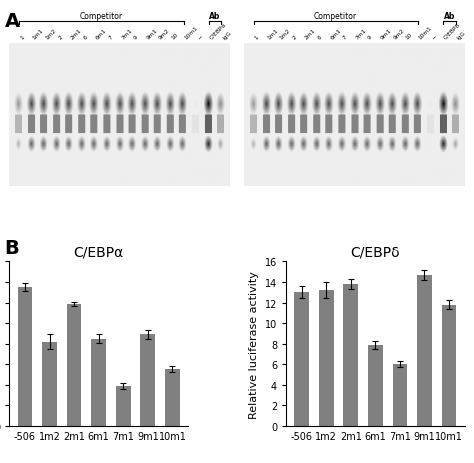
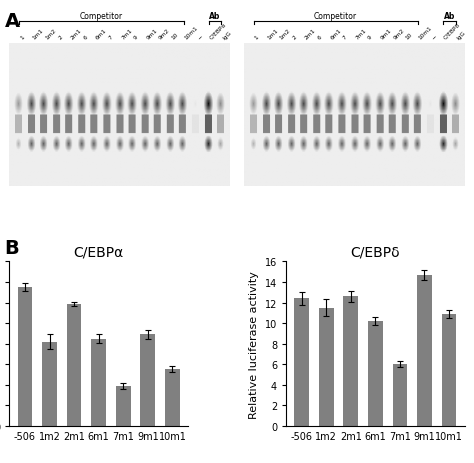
C/EBPδ/-506: 13.0 -> 12.4
C/EBPδ/1m2: 13.2 -> 11.5
C/EBPδ/2m1: 13.8 -> 12.6
C/EBPδ/6m1: 7.9 -> 10.2
C/EBPδ/10m1: 11.8 -> 10.9
